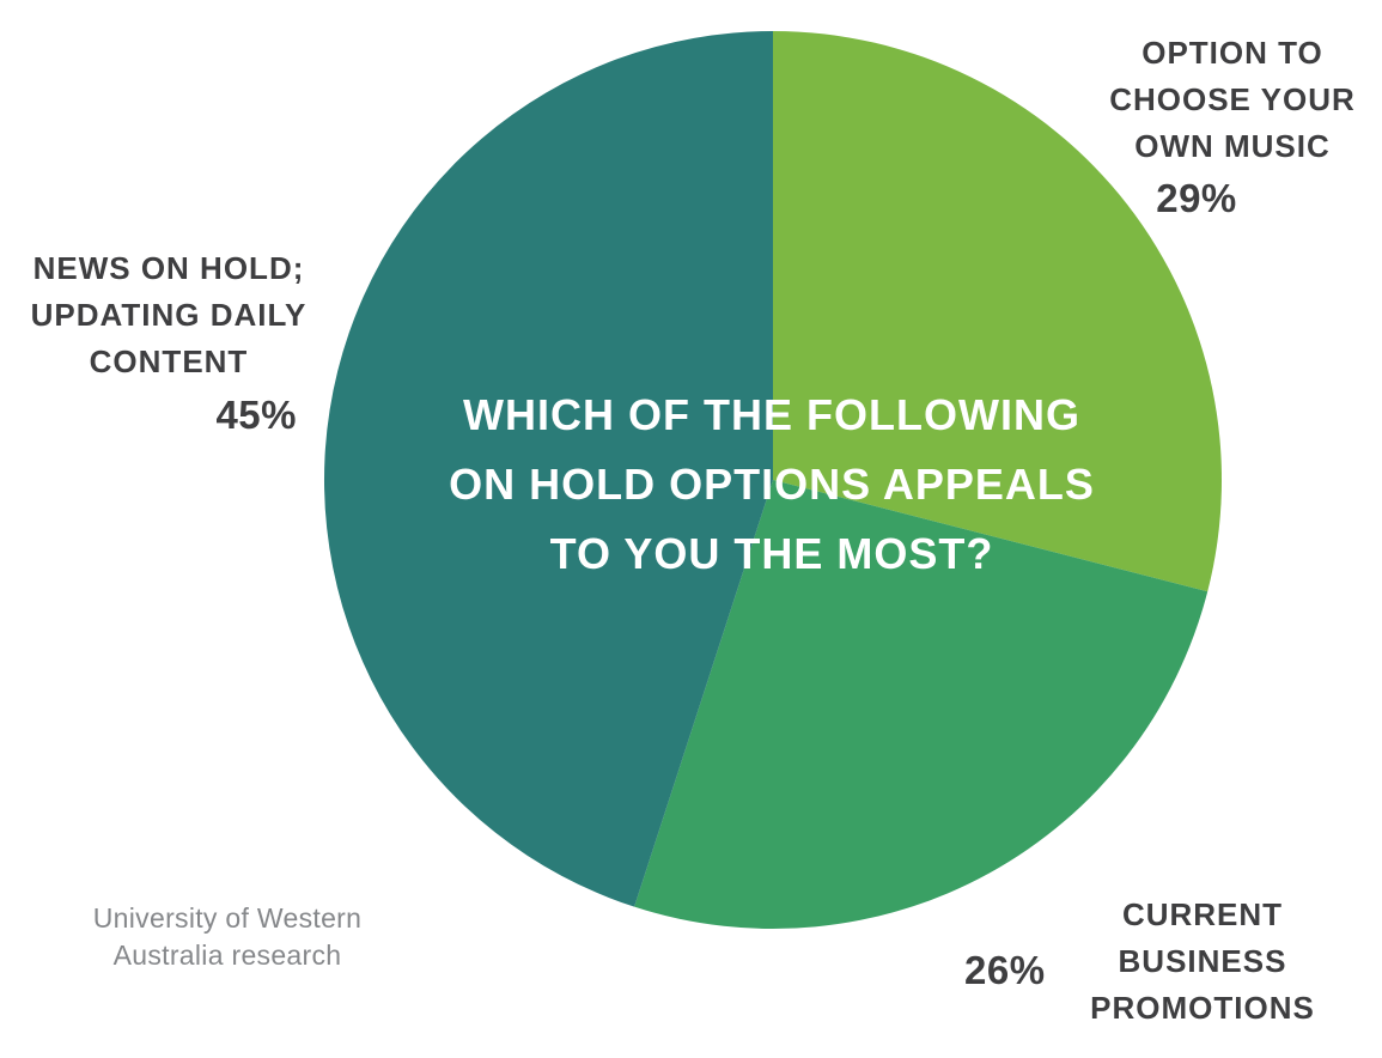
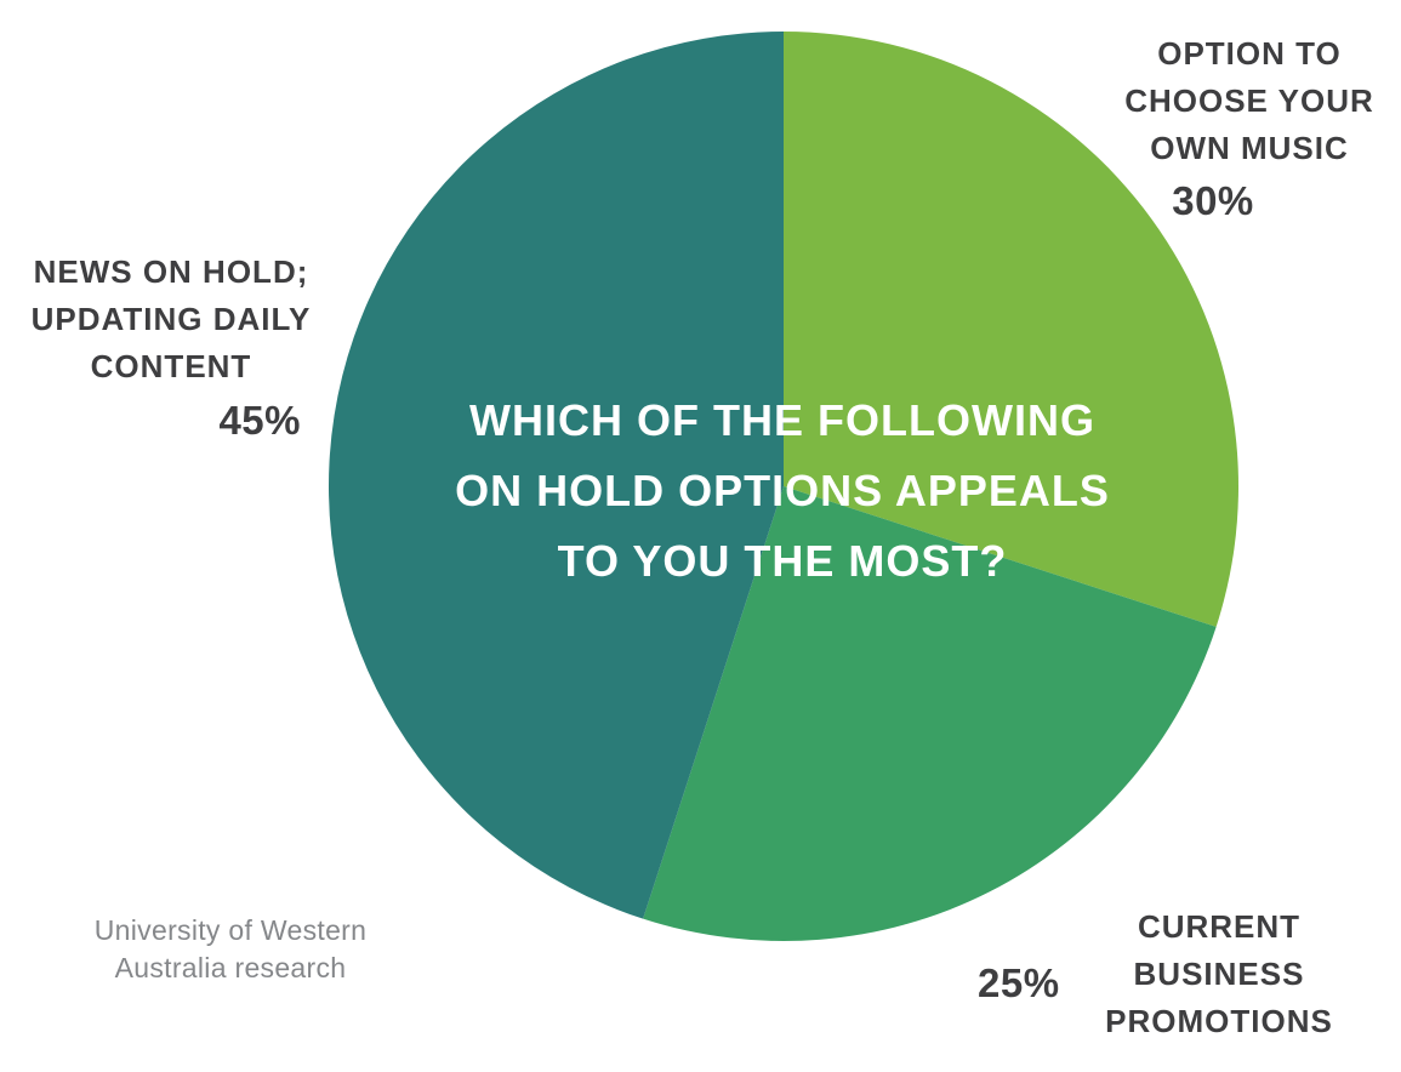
OPTION TO CHOOSE YOUR OWN MUSIC: 29% -> 30%
CURRENT BUSINESS PROMOTIONS: 26% -> 25%
